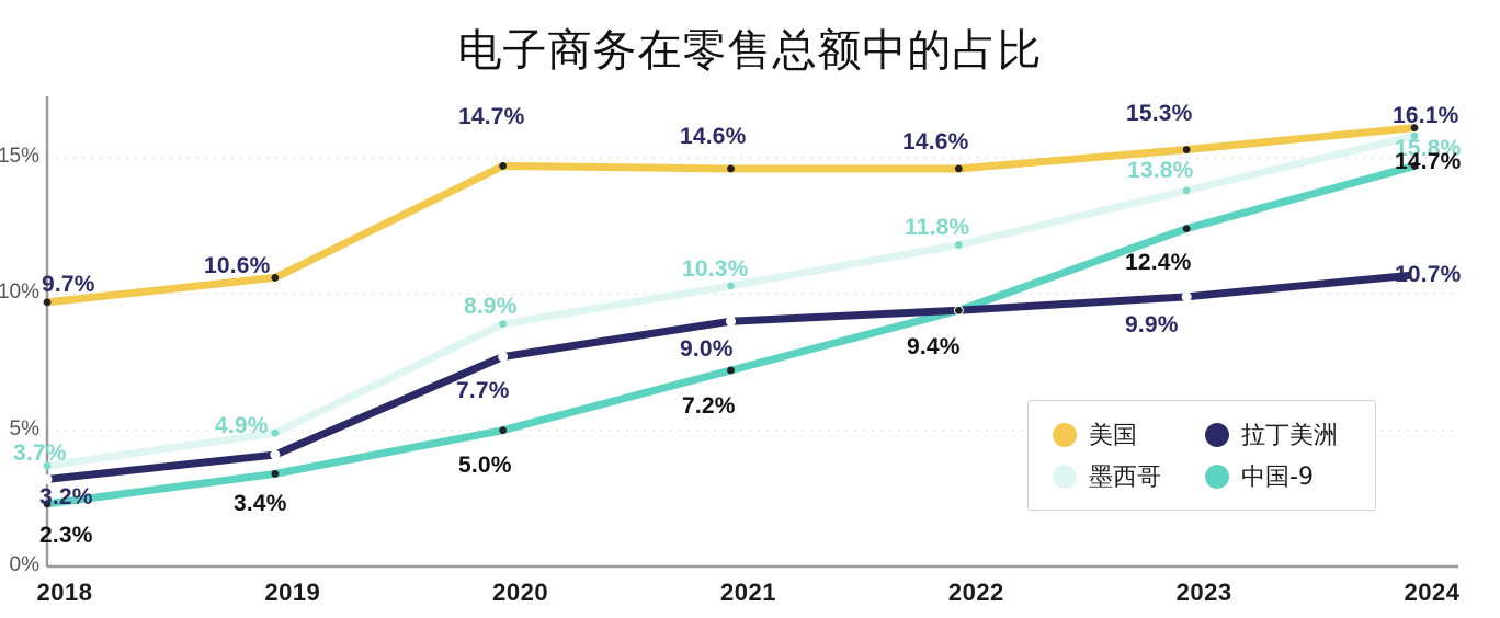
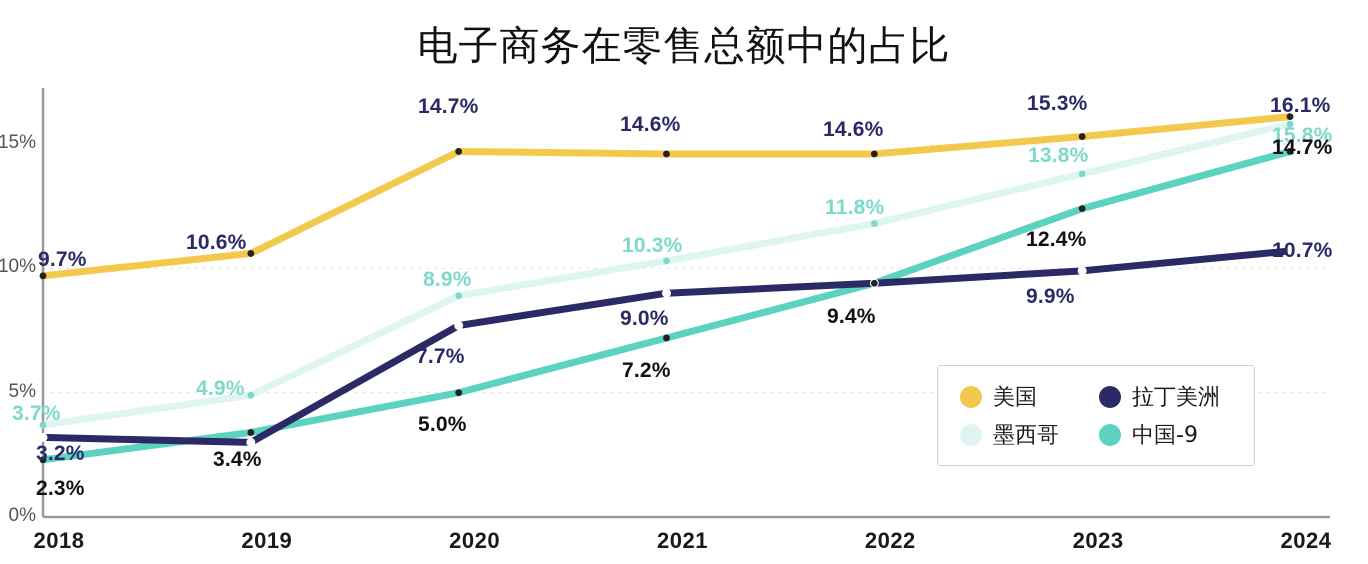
拉丁美洲/2019: 4.1% -> 3.0%
